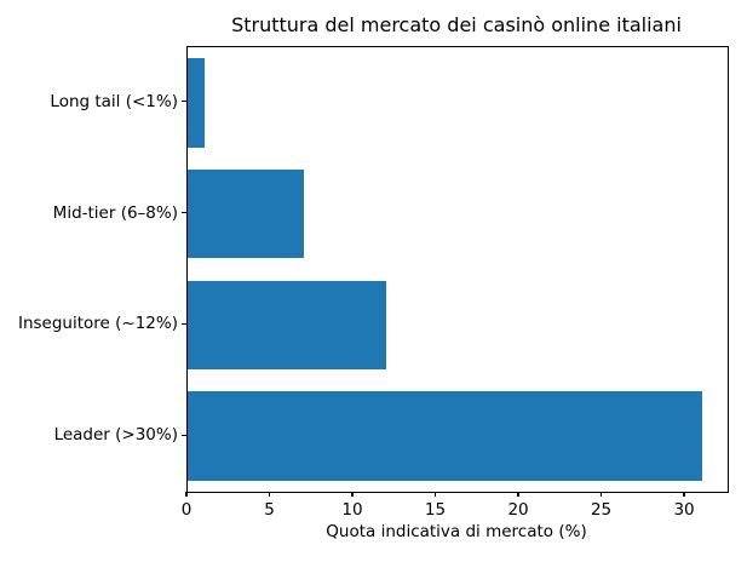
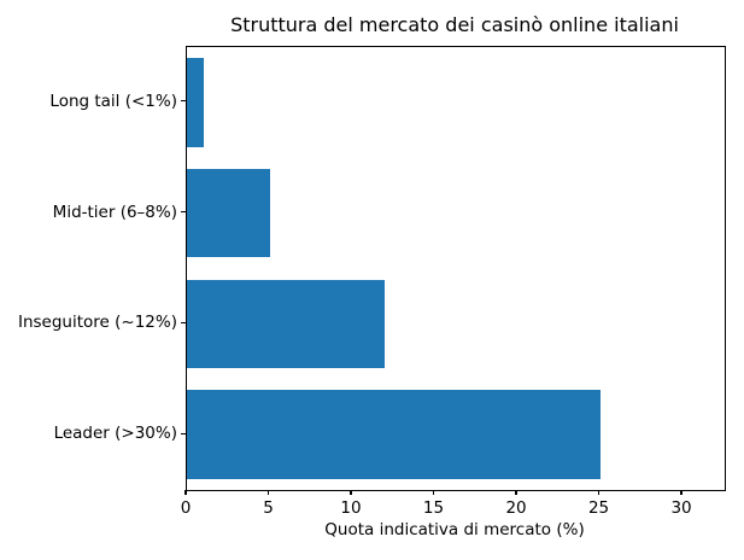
Mid-tier (6–8%): 7 -> 5
Leader (>30%): 31 -> 25
